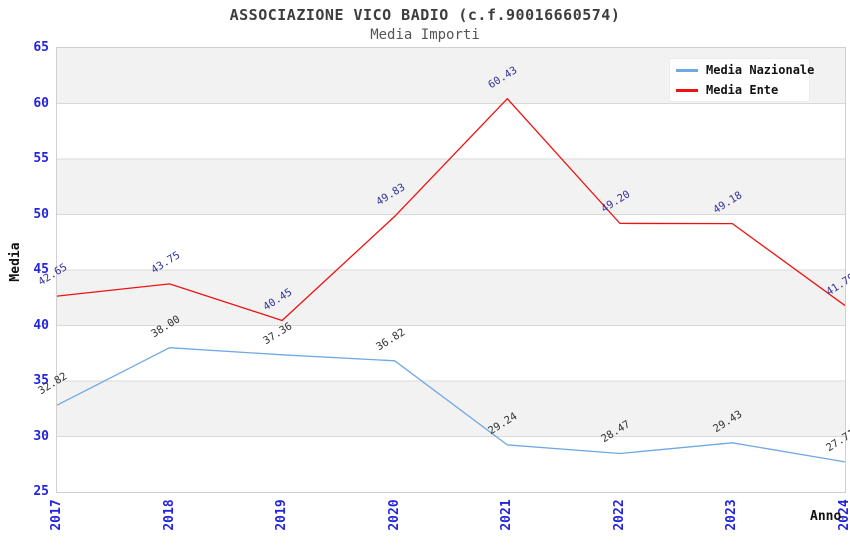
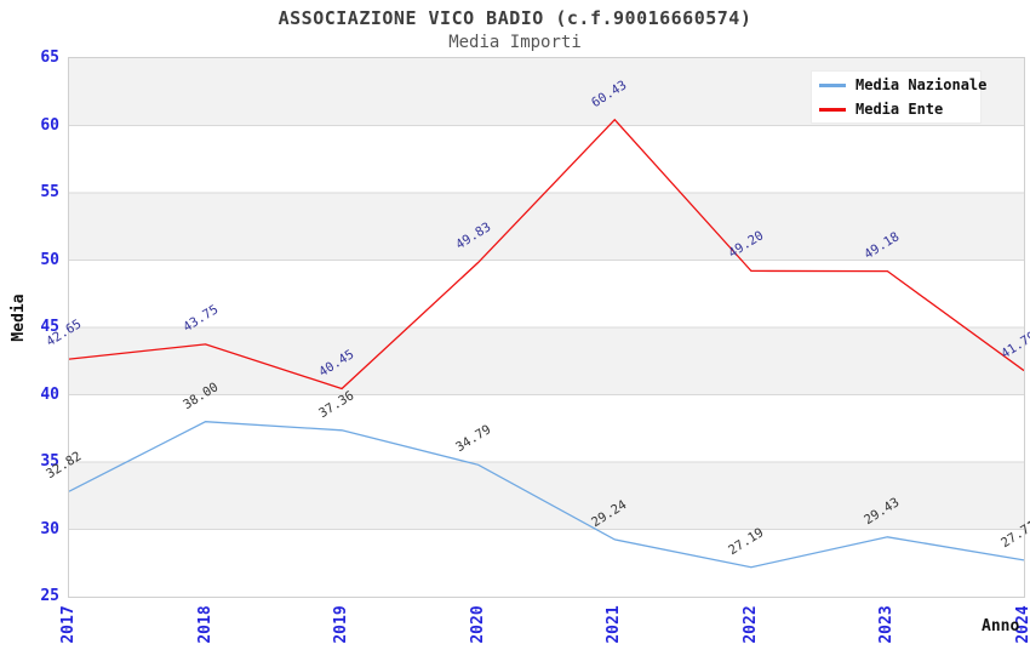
Media Nazionale/2020: 36.82 -> 34.79
Media Nazionale/2022: 28.47 -> 27.19
